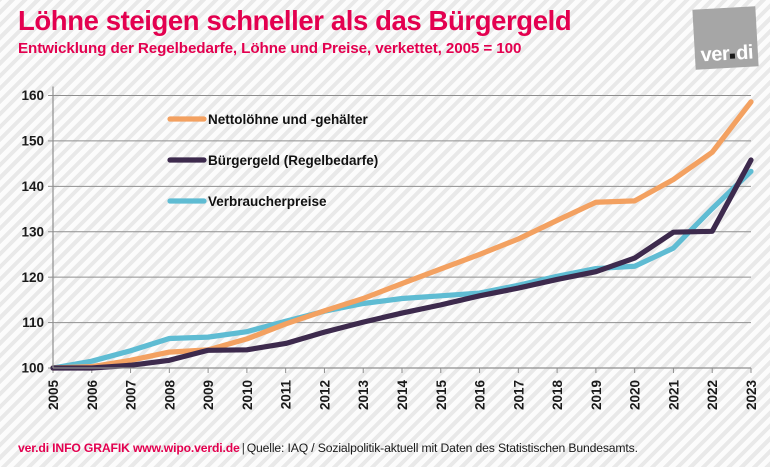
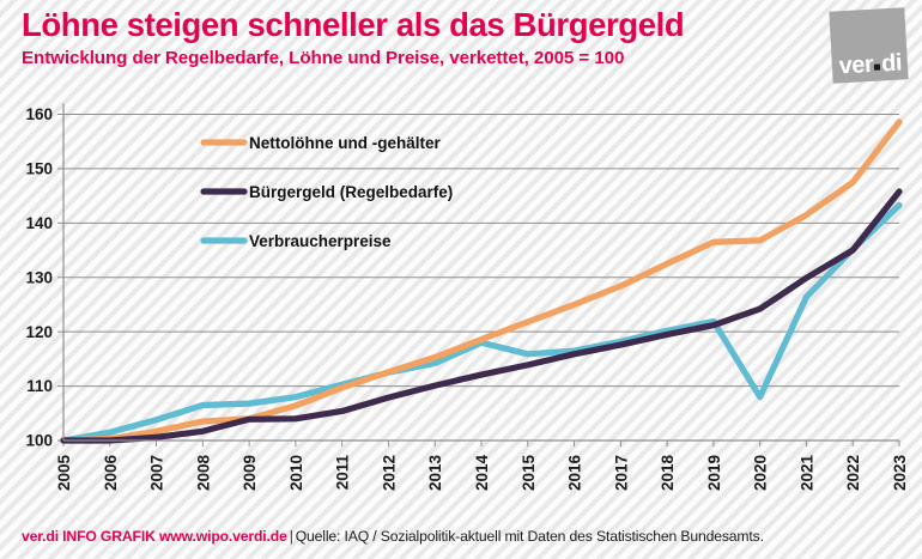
Verbraucherpreise/2014: 115 -> 118
Verbraucherpreise/2020: 122 -> 108
Bürgergeld (Regelbedarfe)/2022: 130 -> 135
